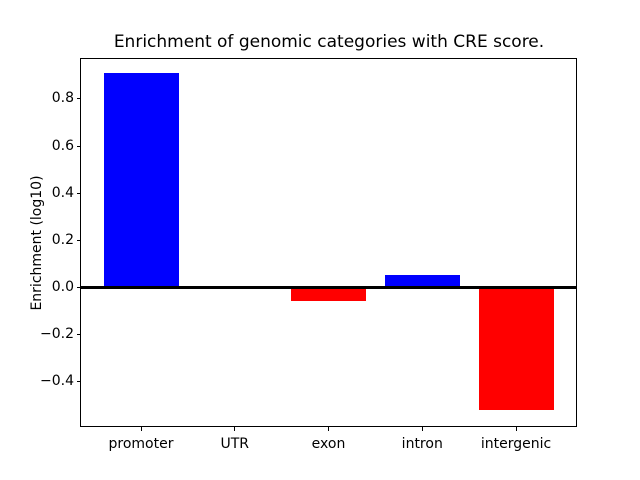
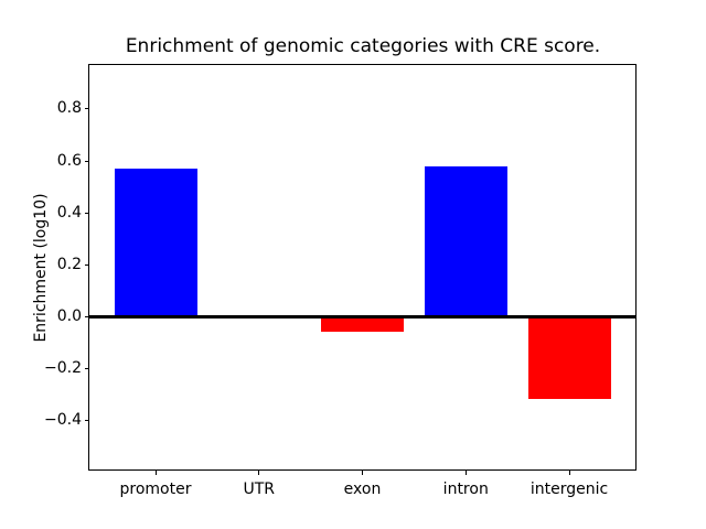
promoter: 0.91 -> 0.57
intron: 0.05 -> 0.58
intergenic: -0.52 -> -0.32
